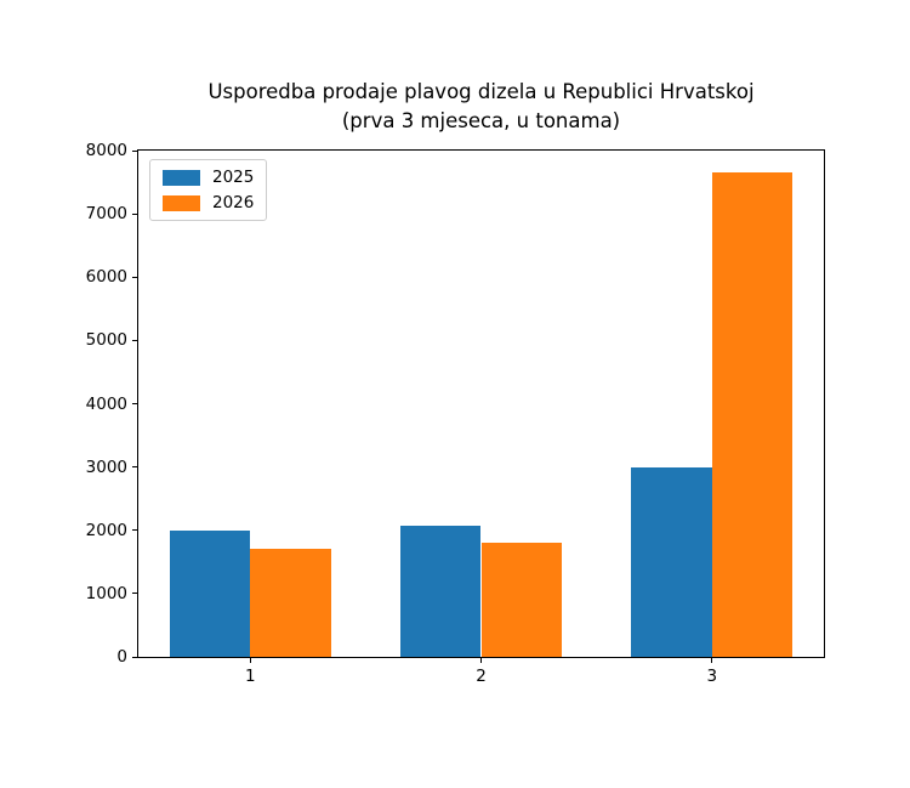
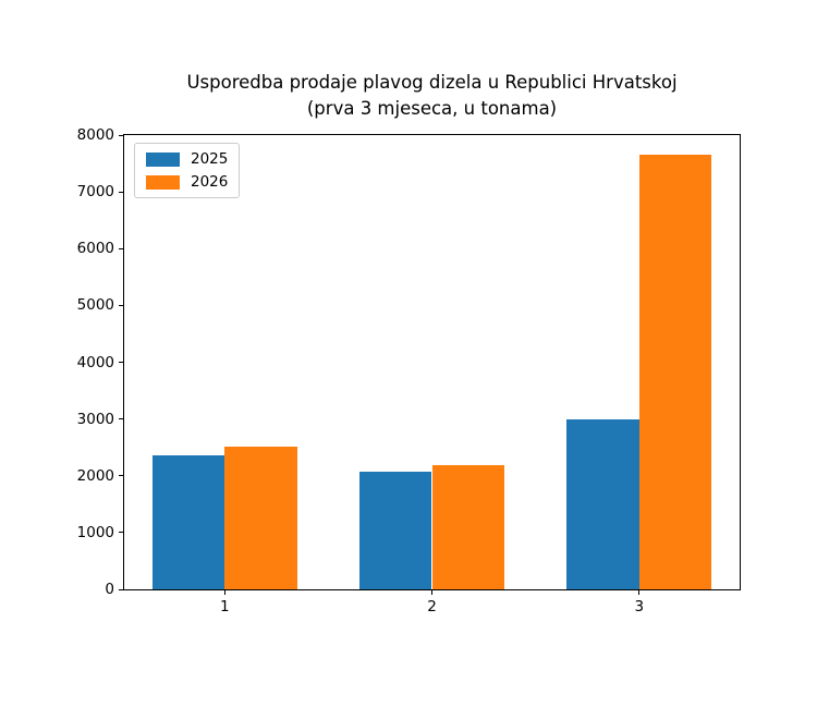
2025/1: 2000 -> 2400
2026/1: 1700 -> 2500
2026/2: 1800 -> 2200
